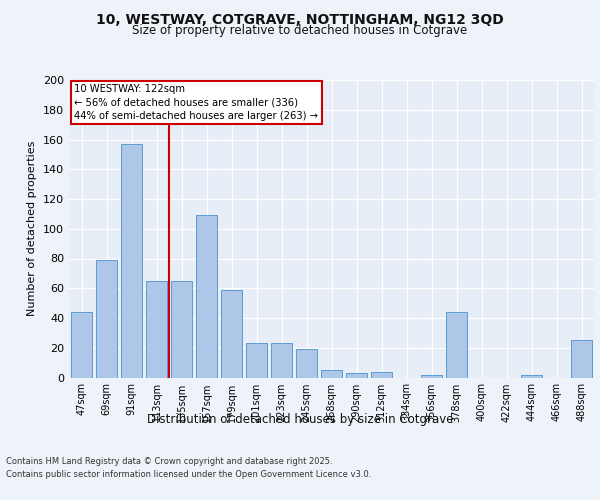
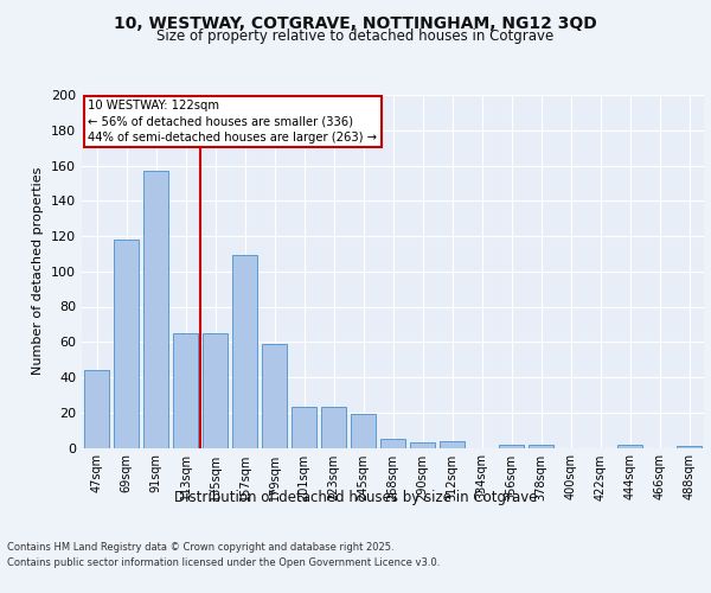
69sqm: 79 -> 118
378sqm: 44 -> 2
488sqm: 25 -> 1
